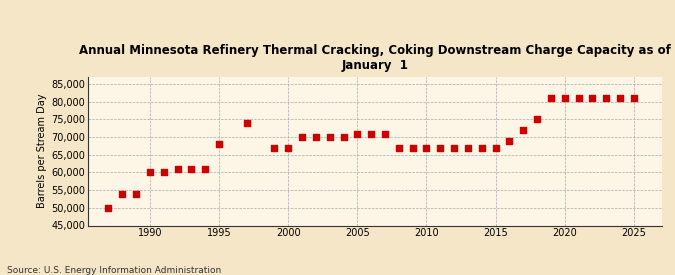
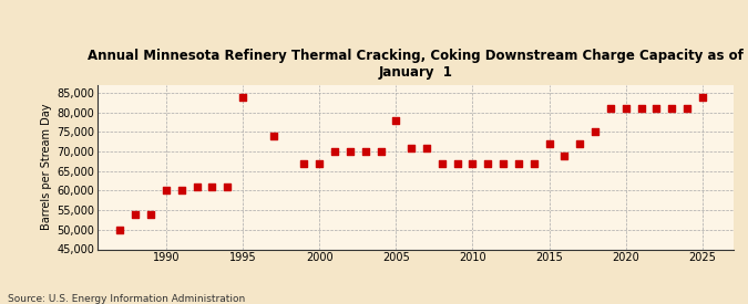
1995: 68,000 -> 84,000
2005: 71,000 -> 78,000
2015: 67,000 -> 72,000
2025: 81,000 -> 84,000
